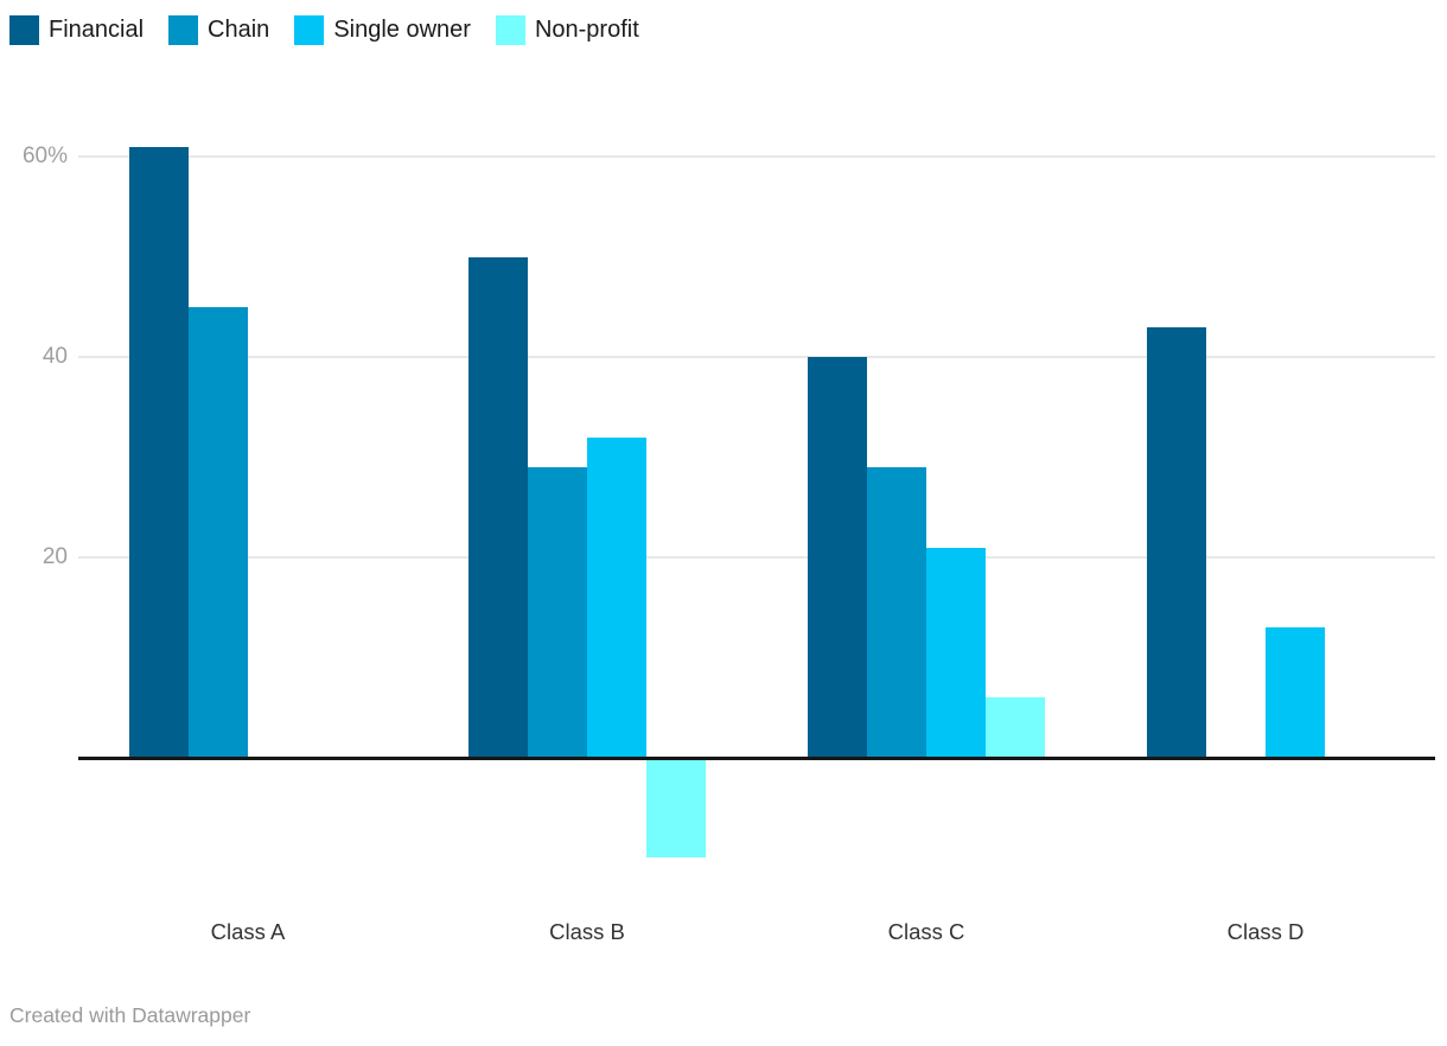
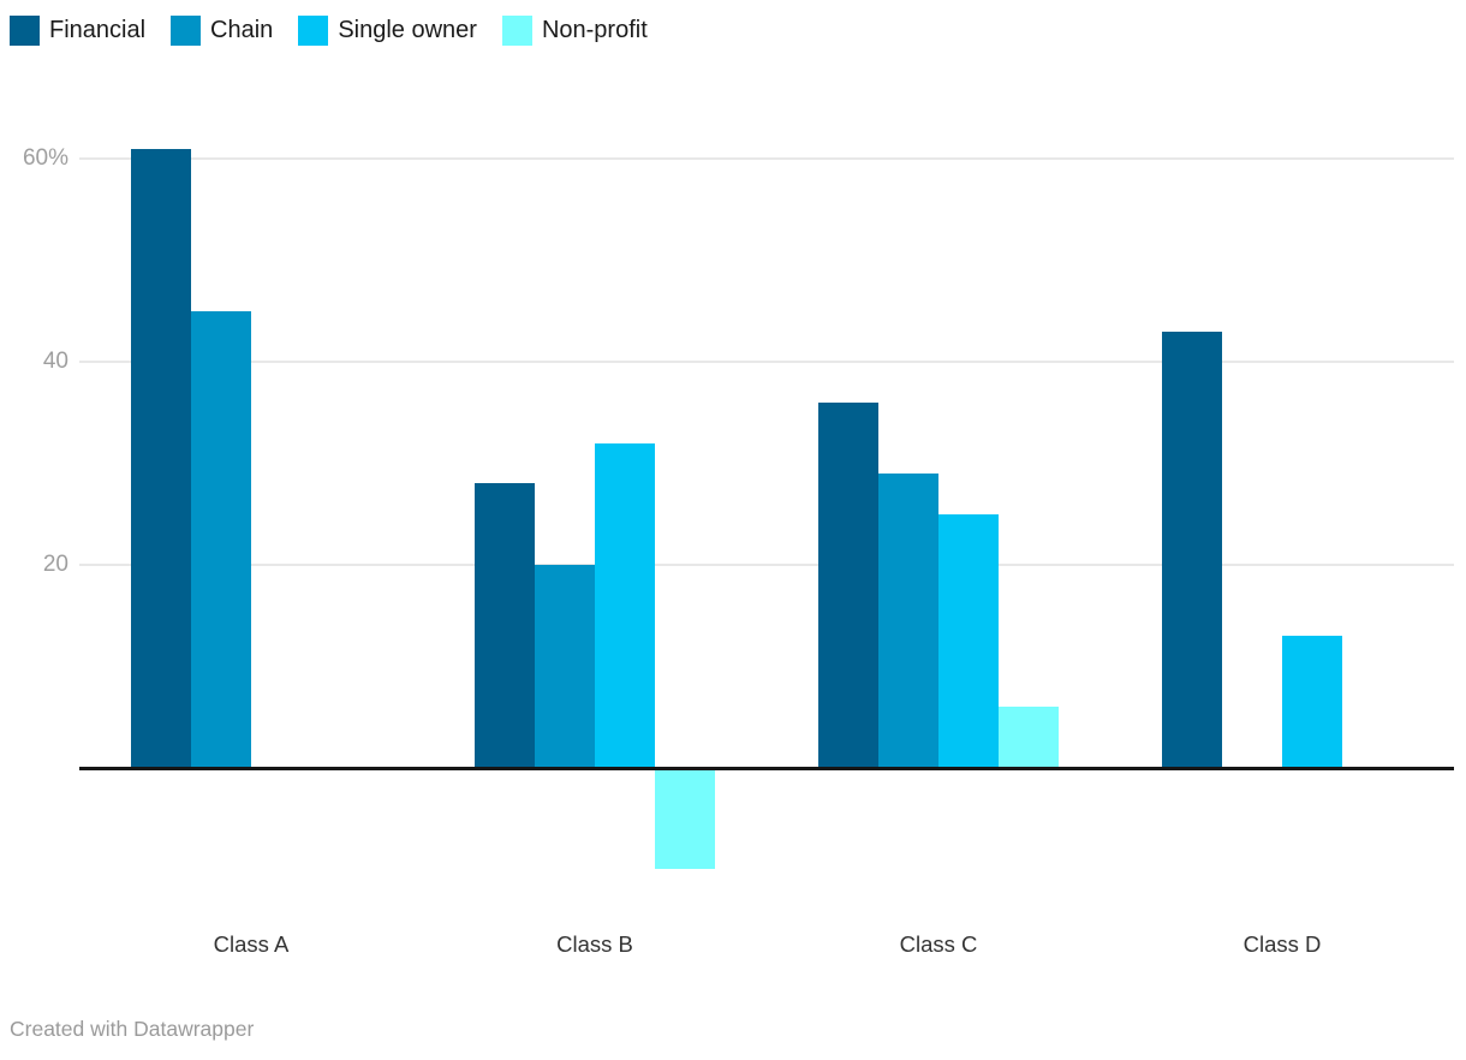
Financial/Class B: 50% -> 28%
Chain/Class B: 29% -> 20%
Financial/Class C: 40% -> 36%
Single owner/Class C: 21% -> 25%
